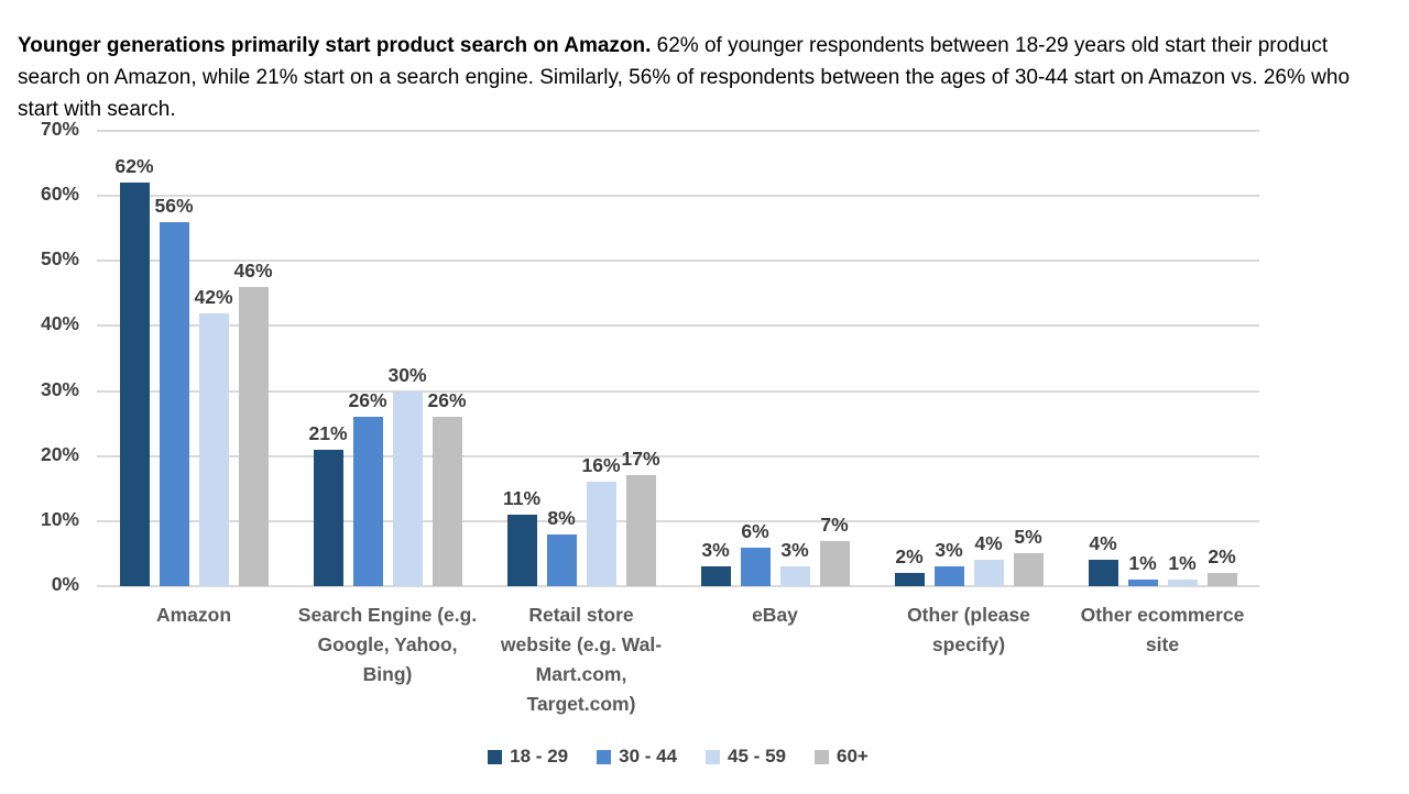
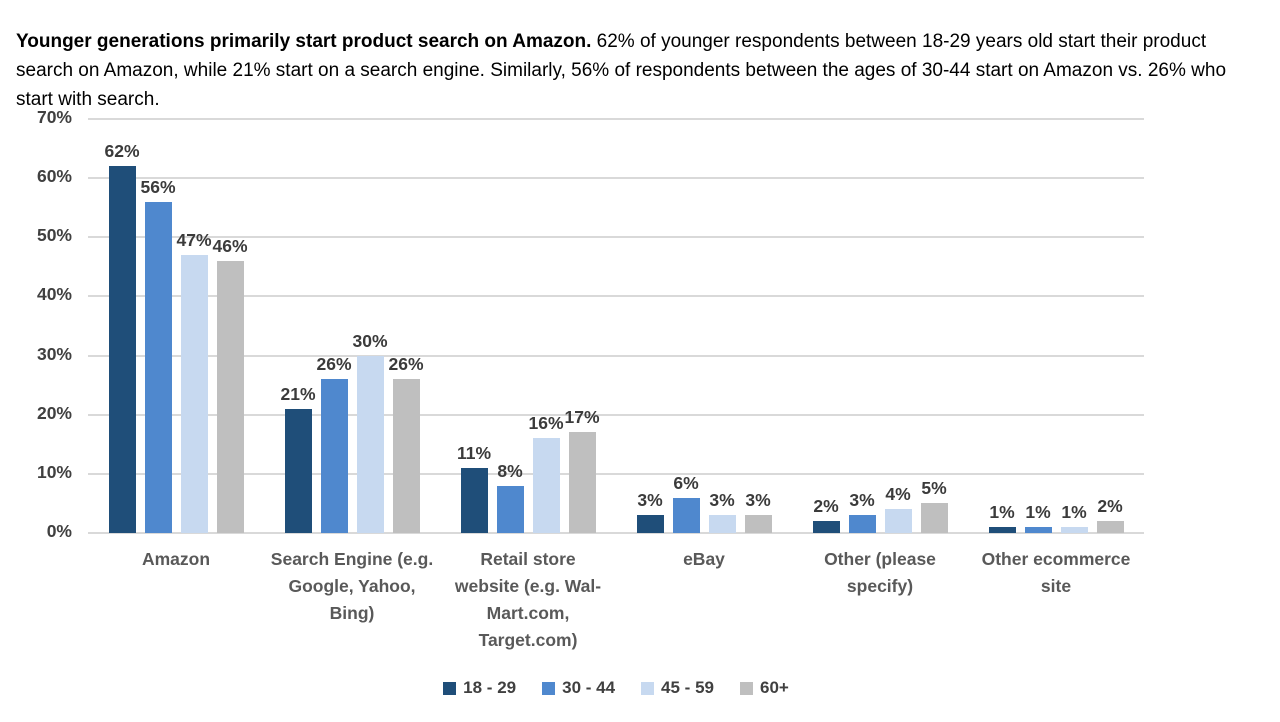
45 - 59/Amazon: 42% -> 47%
60+/eBay: 7% -> 3%
18 - 29/Other ecommerce site: 4% -> 1%
